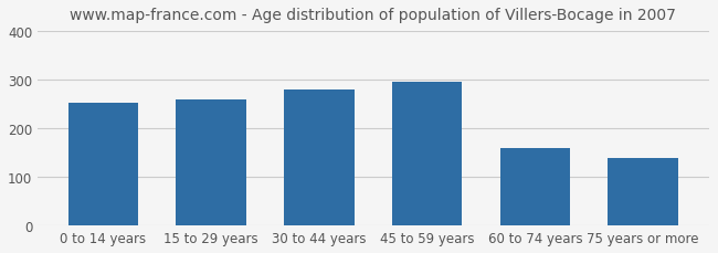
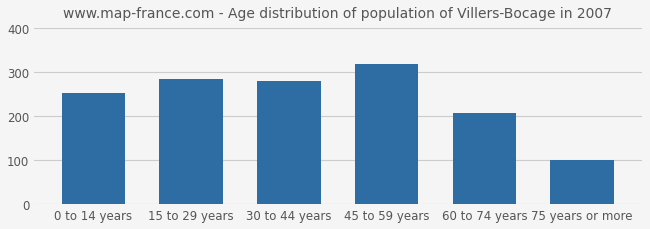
15 to 29 years: 260 -> 285
45 to 59 years: 295 -> 318
60 to 74 years: 160 -> 208
75 years or more: 140 -> 100
